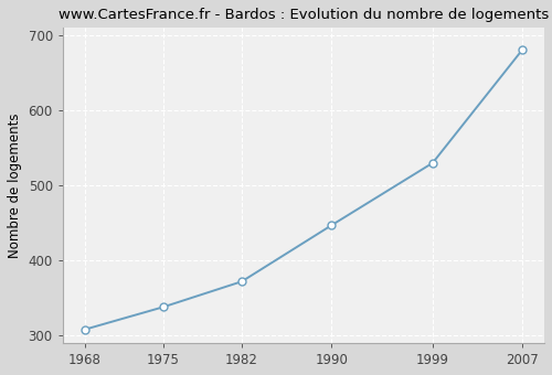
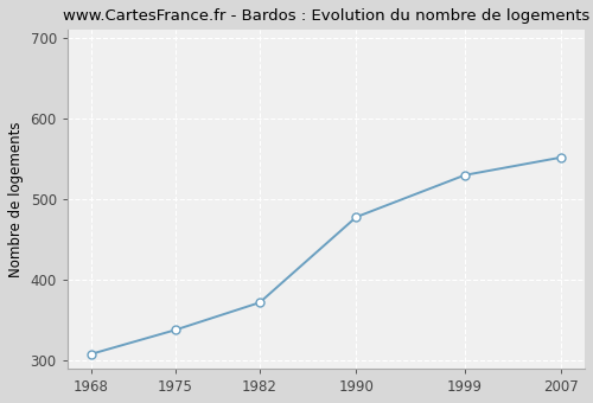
1990: 447 -> 478
2007: 681 -> 552
